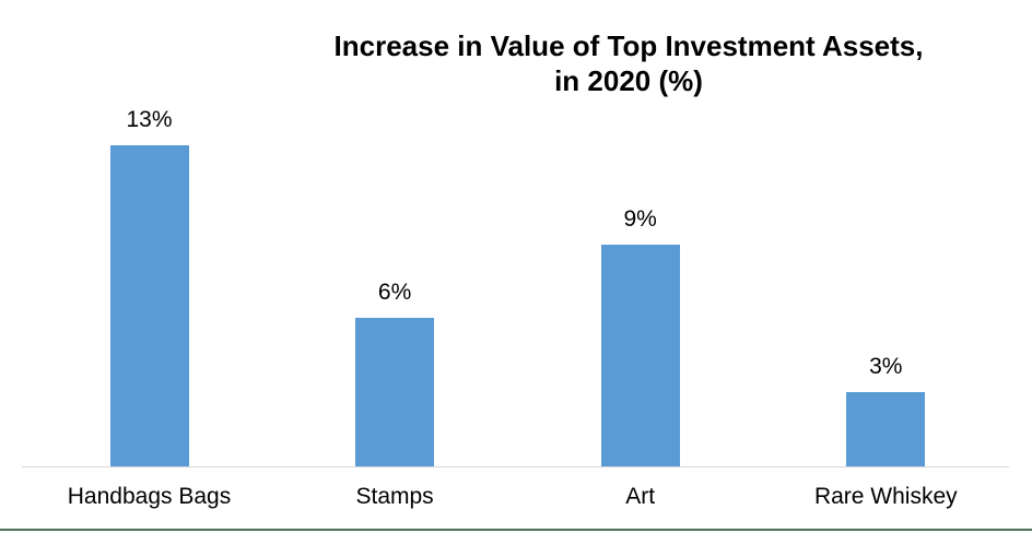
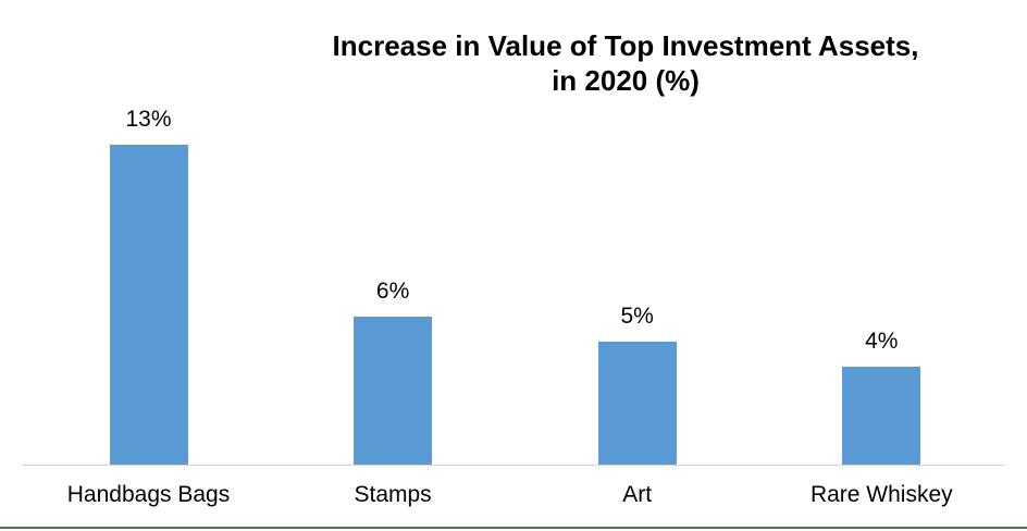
Art: 9% -> 5%
Rare Whiskey: 3% -> 4%
